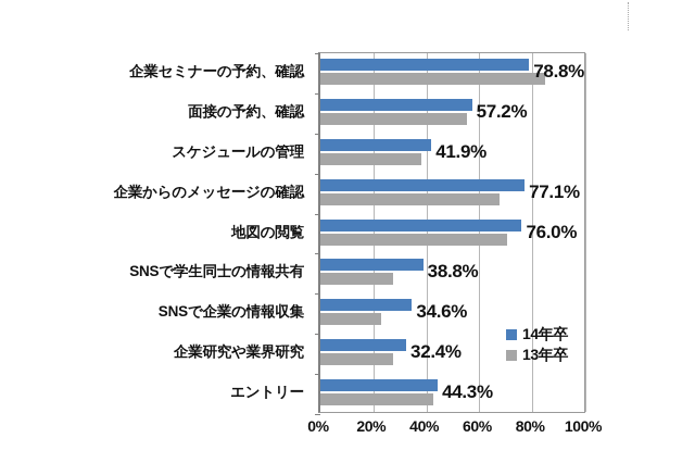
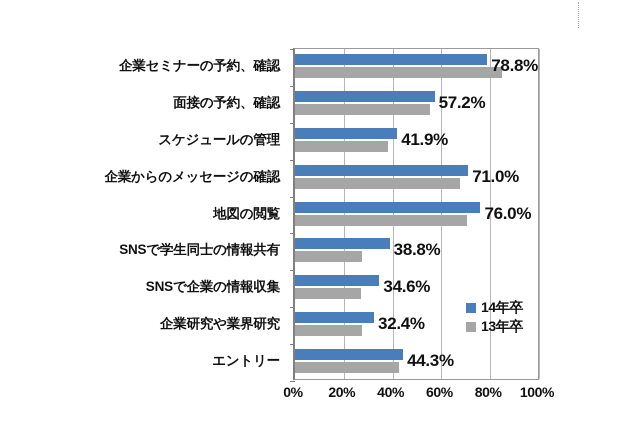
14年卒/企業からのメッセージの確認: 77.1% -> 71.0%
13年卒/SNSで企業の情報収集: 23% -> 27%
